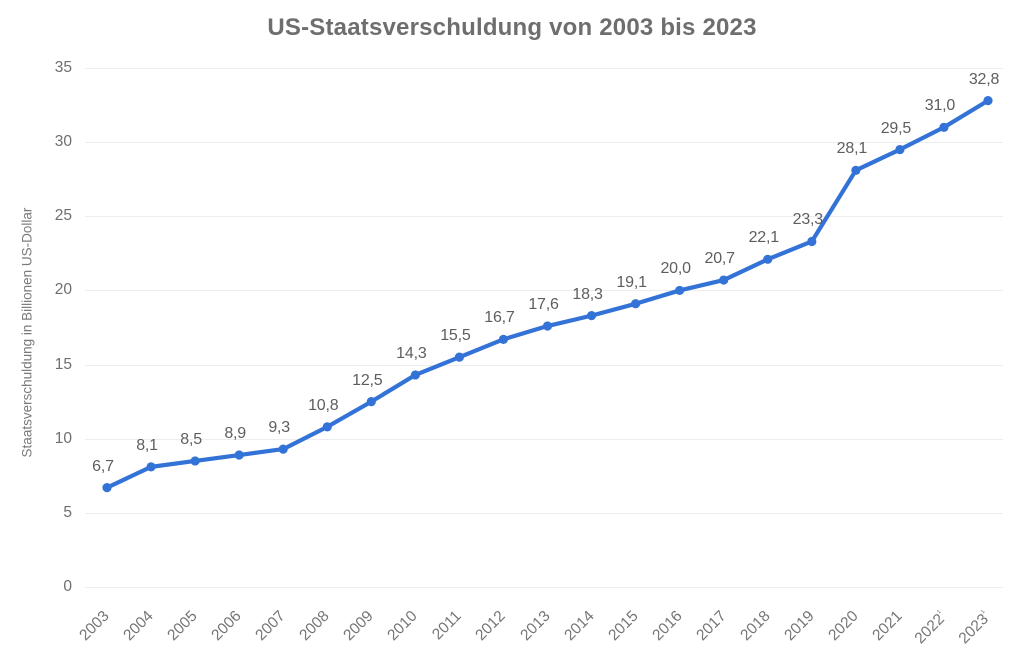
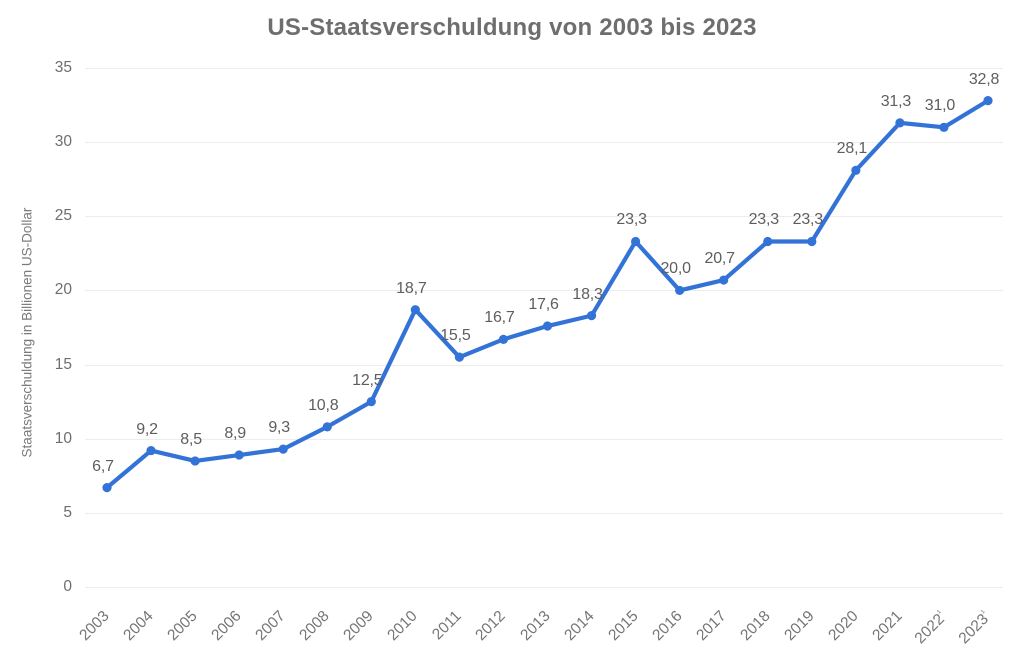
2004: 8,1 -> 9,2
2010: 14,3 -> 18,7
2015: 19,1 -> 23,3
2018: 22,1 -> 23,3
2021: 29,5 -> 31,3
